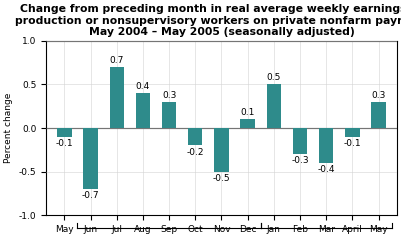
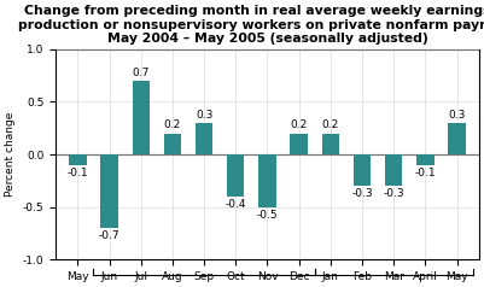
Aug: 0.4 -> 0.2
Oct: -0.2 -> -0.4
Dec: 0.1 -> 0.2
Jan: 0.5 -> 0.2
Mar: -0.4 -> -0.3
